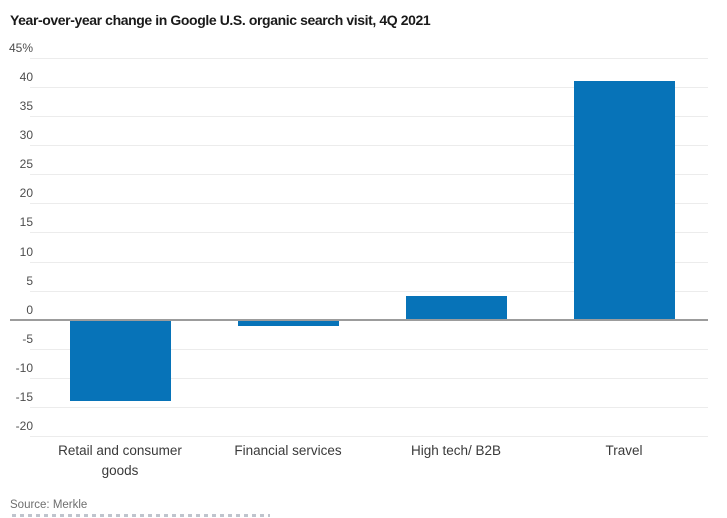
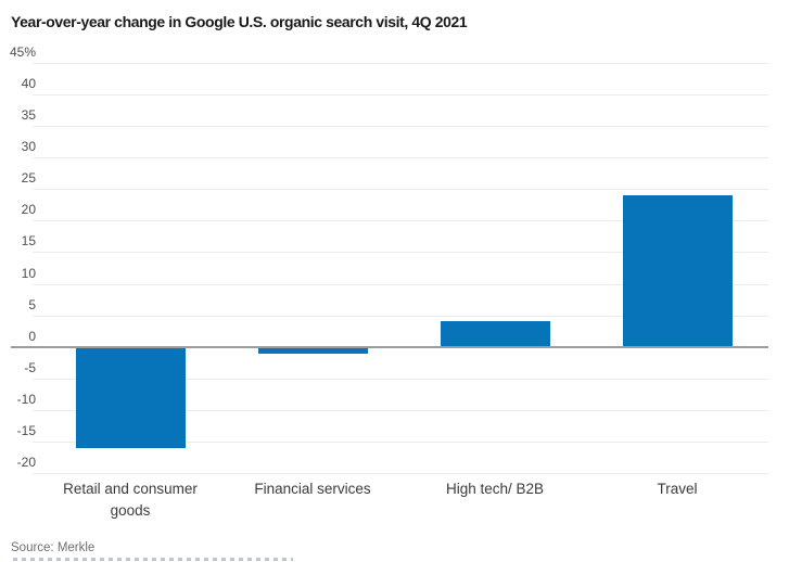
Retail and consumer goods: -14% -> -16%
Travel: 41% -> 24%
